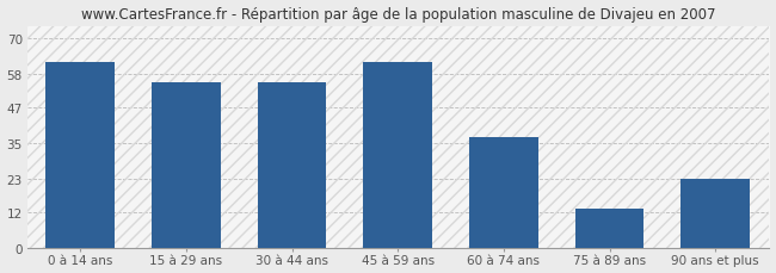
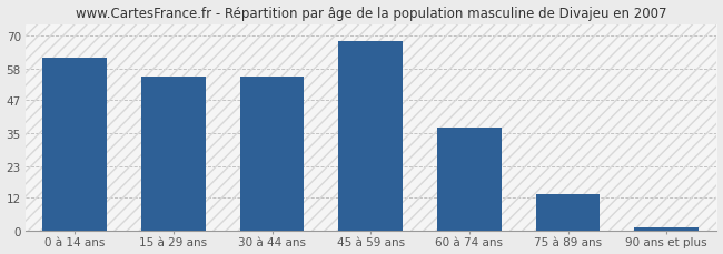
45 à 59 ans: 62 -> 68
90 ans et plus: 23 -> 1
